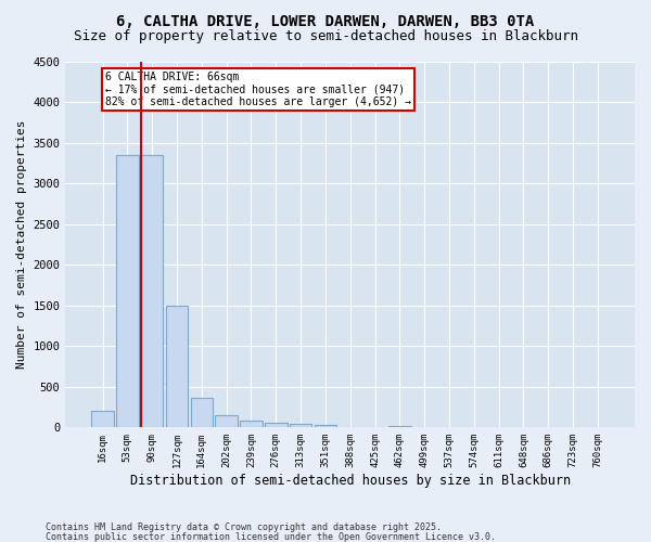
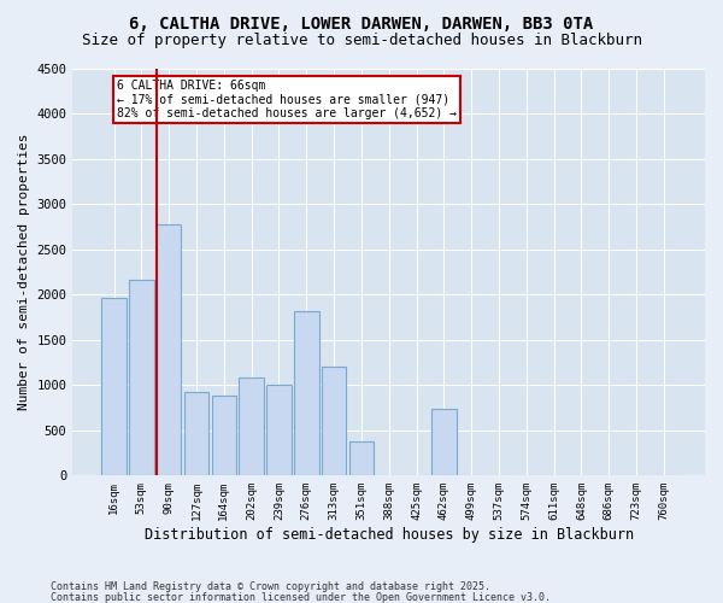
16sqm: 200 -> 1960
53sqm: 3350 -> 2160
90sqm: 3350 -> 2780
127sqm: 1500 -> 920
164sqm: 360 -> 880
202sqm: 150 -> 1080
239sqm: 90 -> 1000
276sqm: 60 -> 1820
313sqm: 40 -> 1200
351sqm: 20 -> 380
462sqm: 20 -> 740
